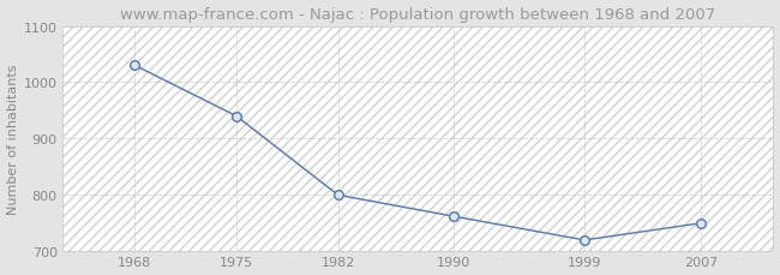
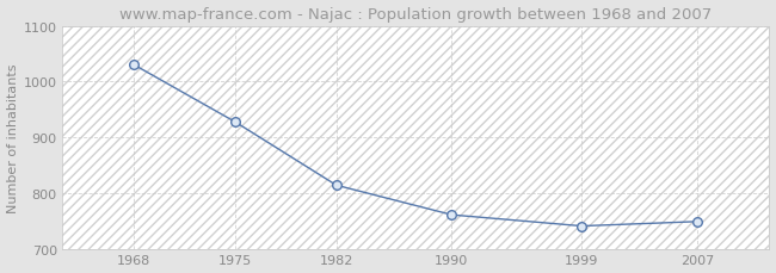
1975: 940 -> 928
1982: 800 -> 815
1999: 720 -> 742
